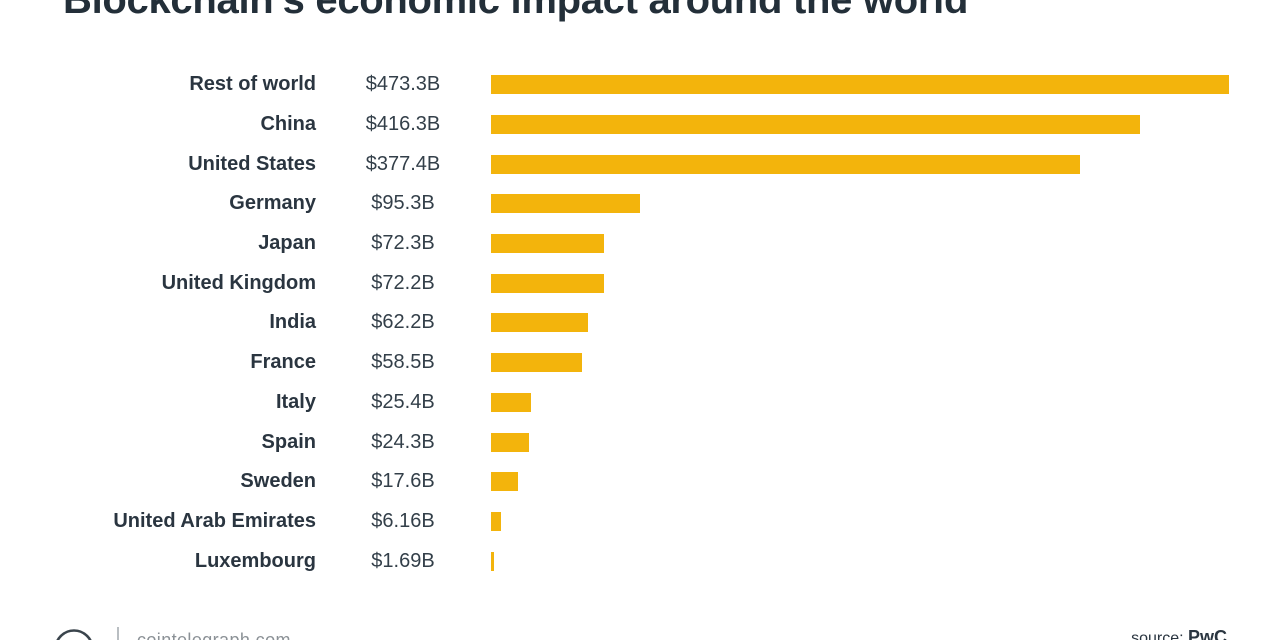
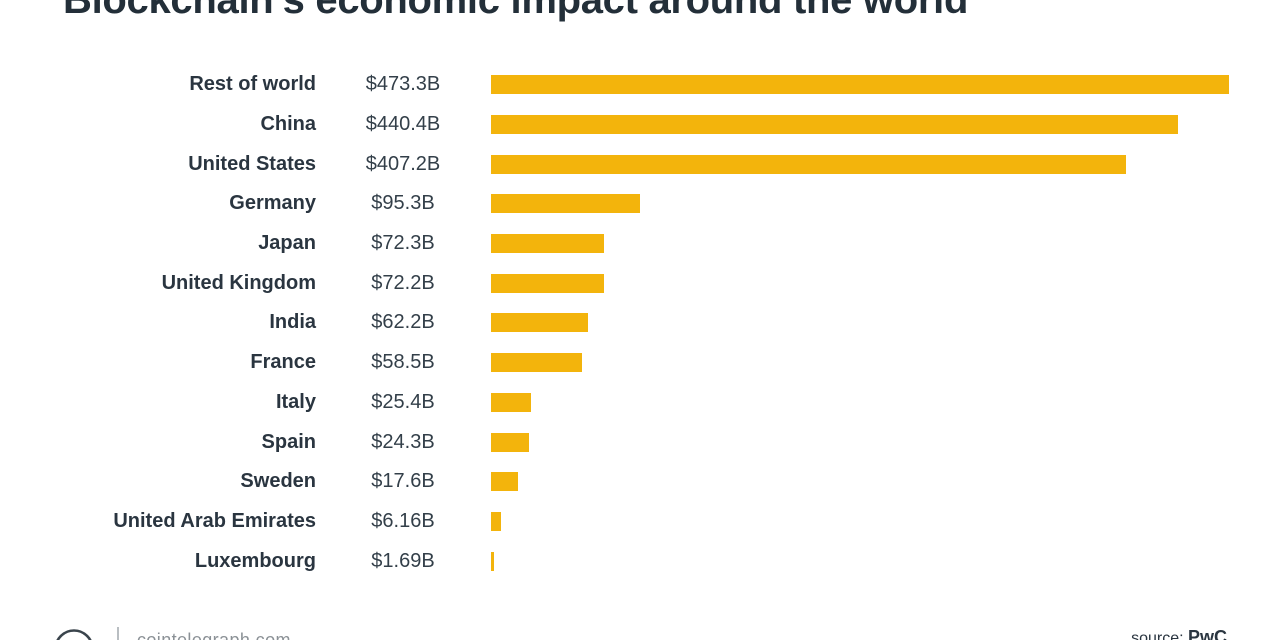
China: $416.3B -> $440.4B
United States: $377.4B -> $407.2B
